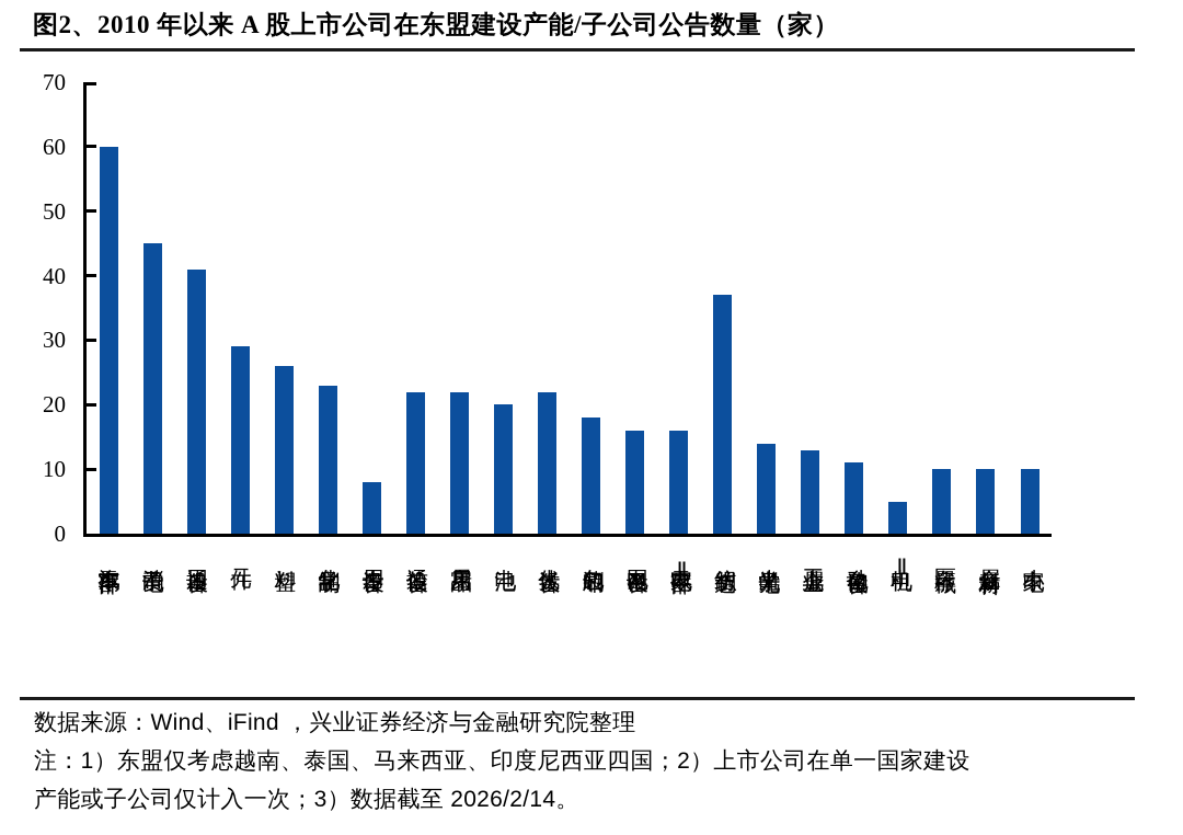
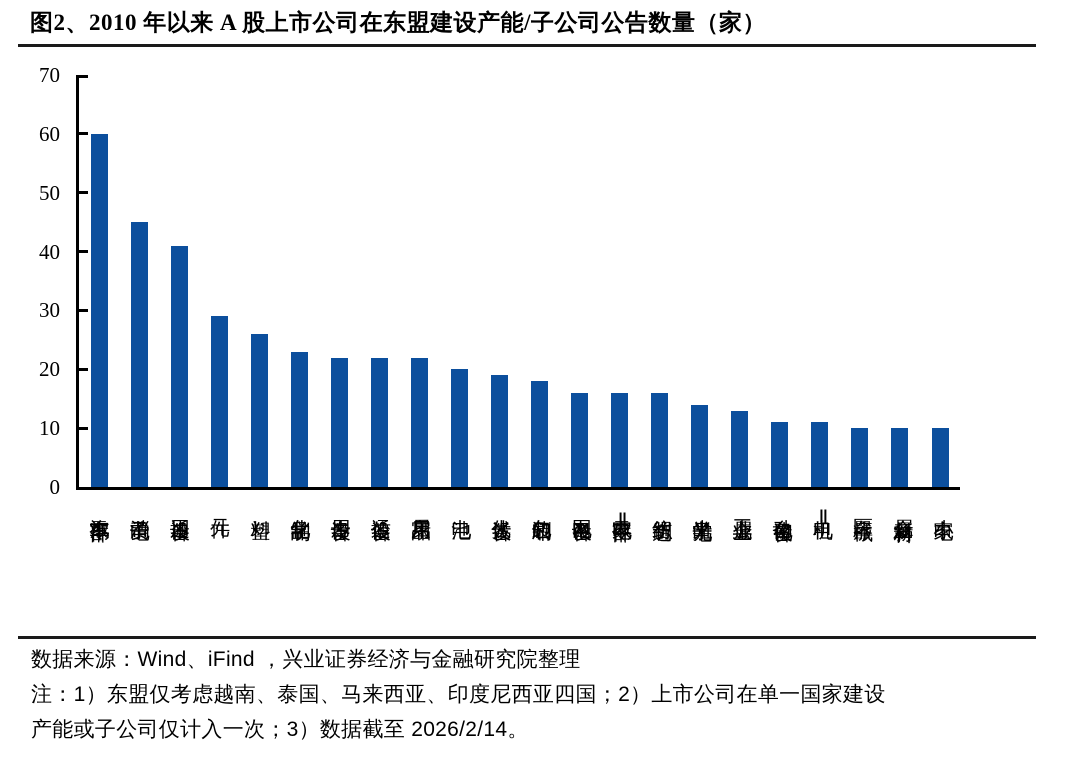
专用设备: 8 -> 22
光伏设备: 22 -> 19
纺织制造: 37 -> 16
电机Ⅱ: 5 -> 11
